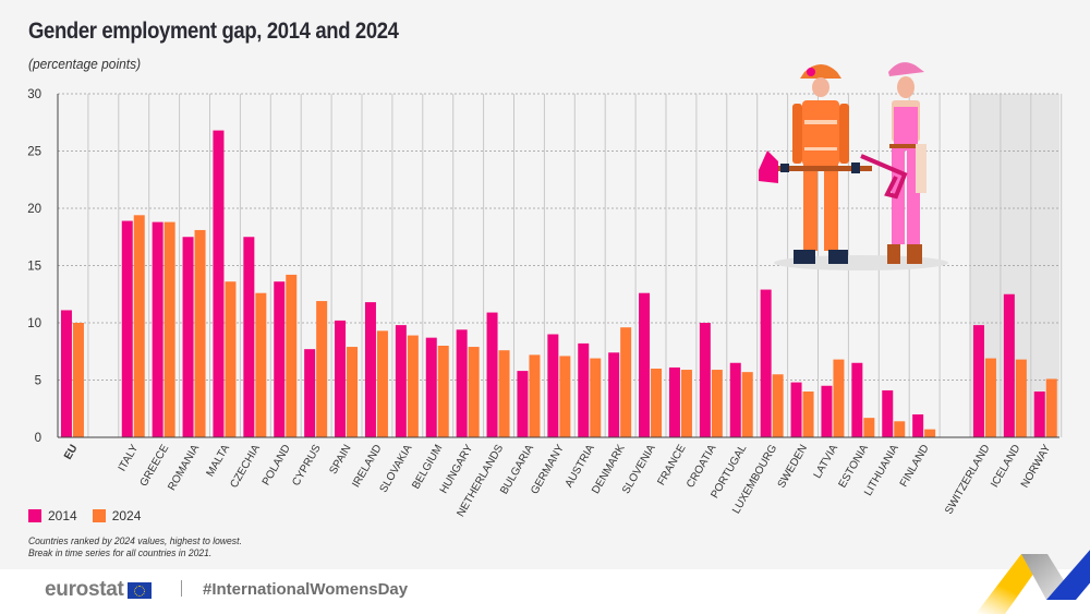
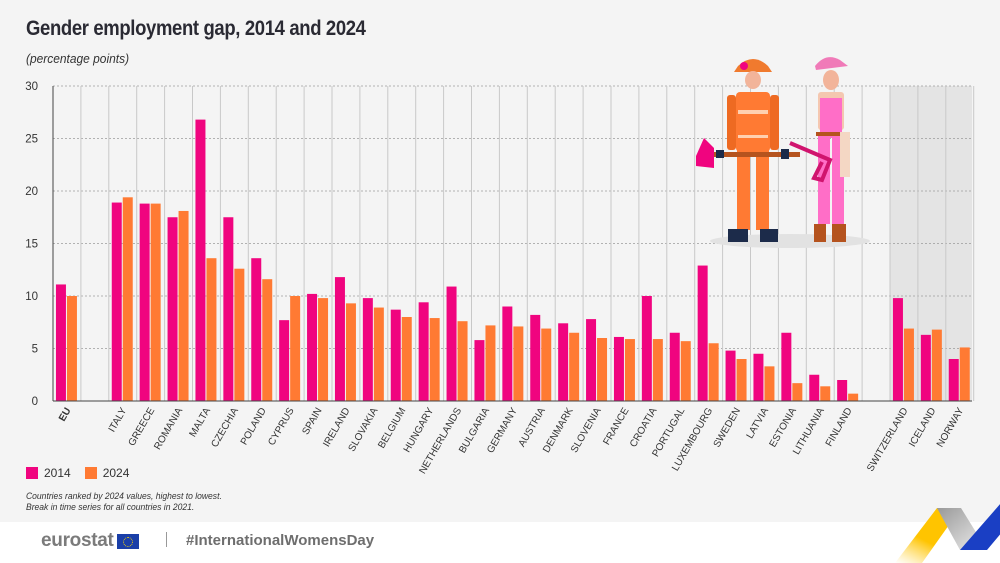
2024/POLAND: 14.2 -> 11.6
2024/CYPRUS: 11.9 -> 10.0
2024/SPAIN: 7.9 -> 9.8
2024/DENMARK: 9.6 -> 6.5
2014/SLOVENIA: 12.6 -> 7.8
2024/LATVIA: 6.8 -> 3.3
2014/LITHUANIA: 4.1 -> 2.5
2014/ICELAND: 12.5 -> 6.3
